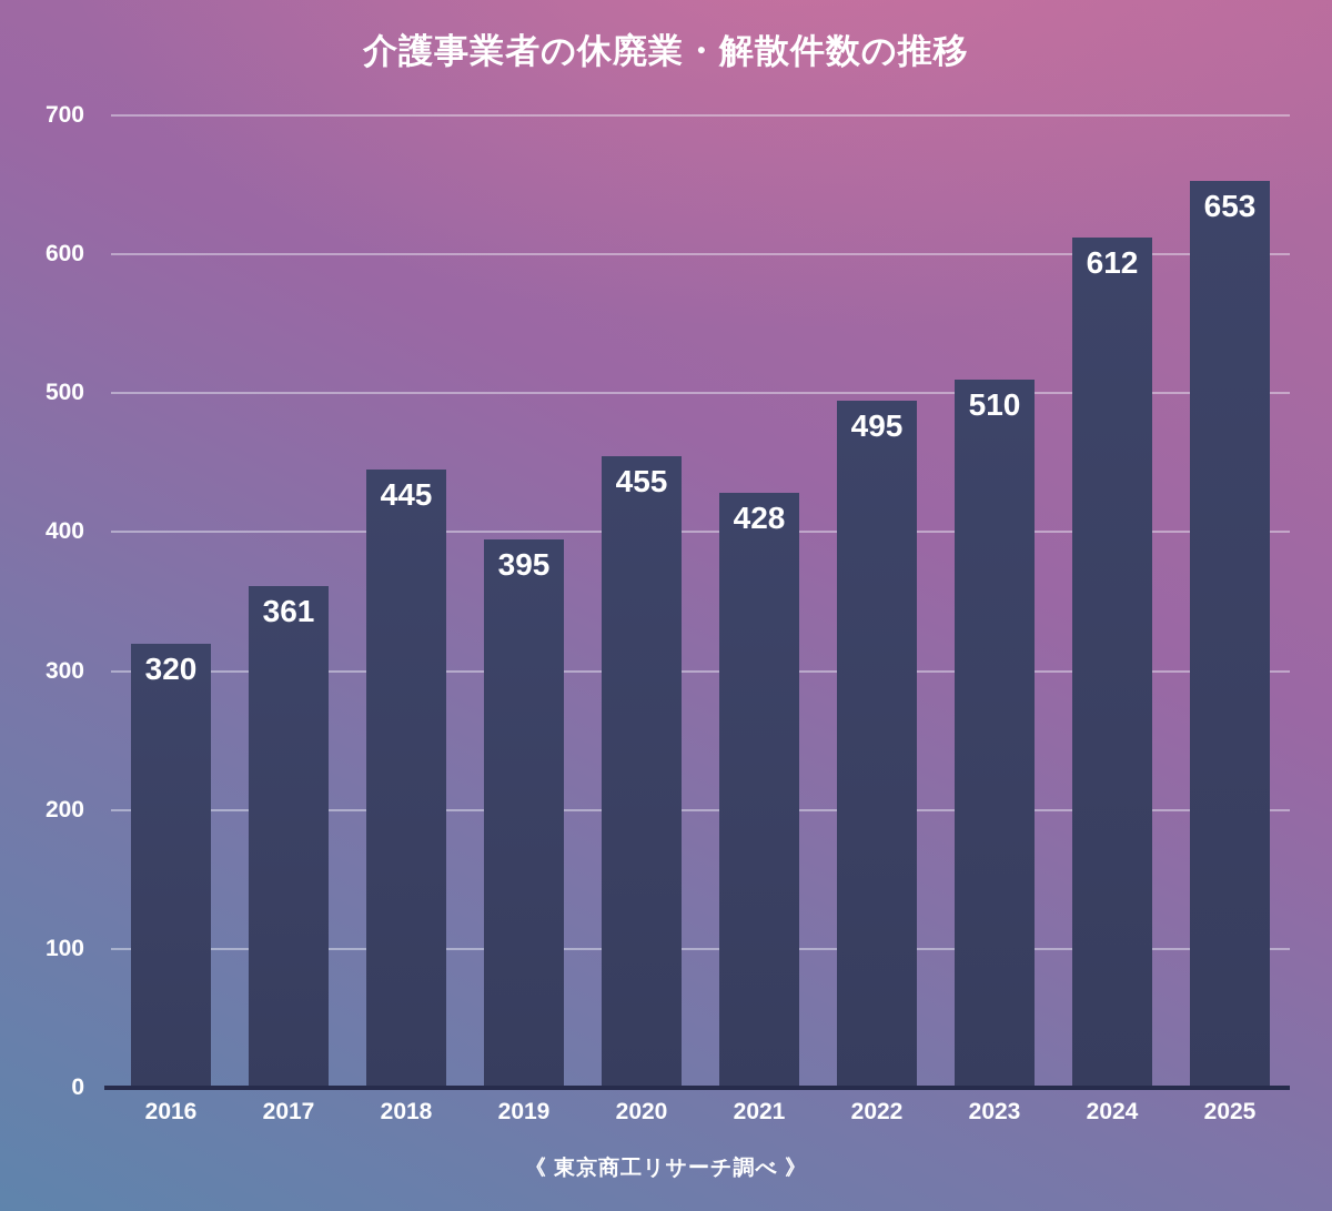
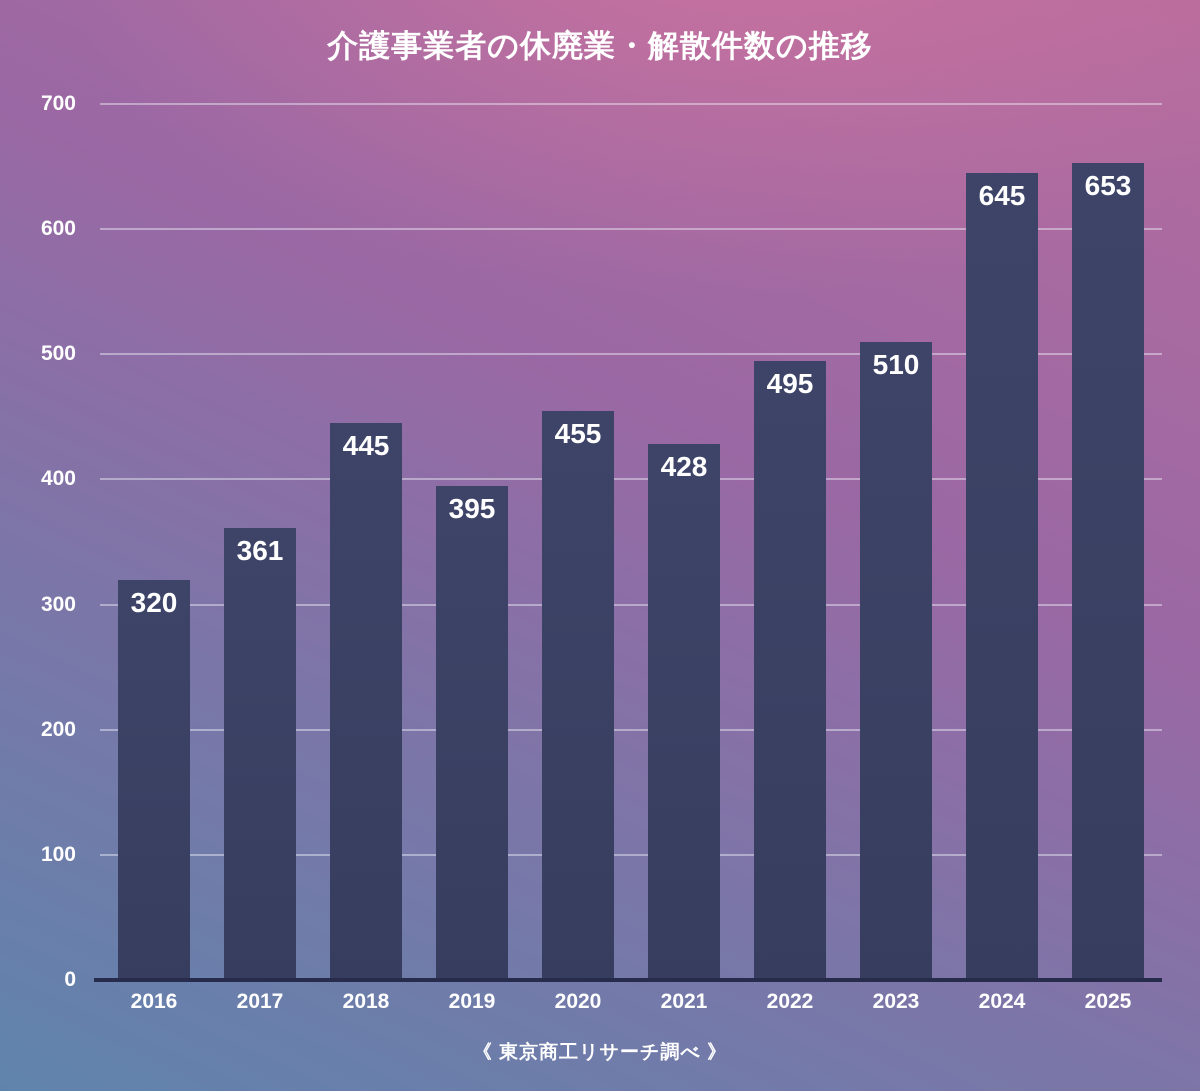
2024: 612 -> 645
